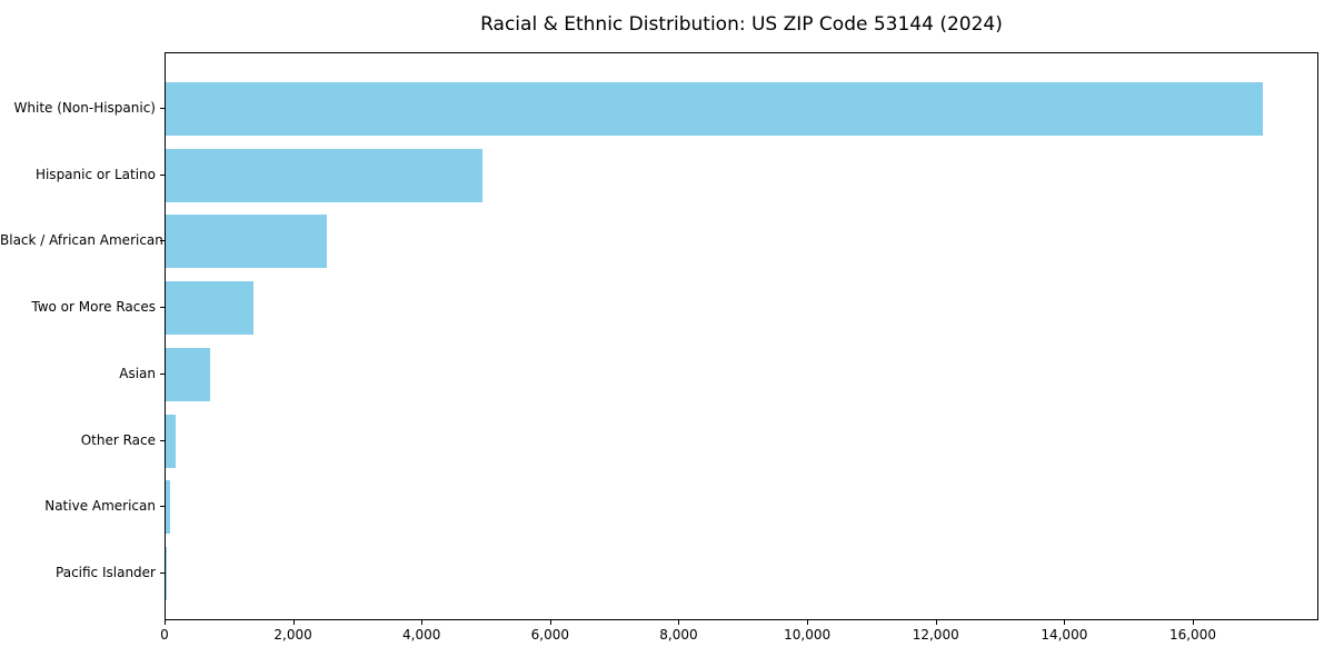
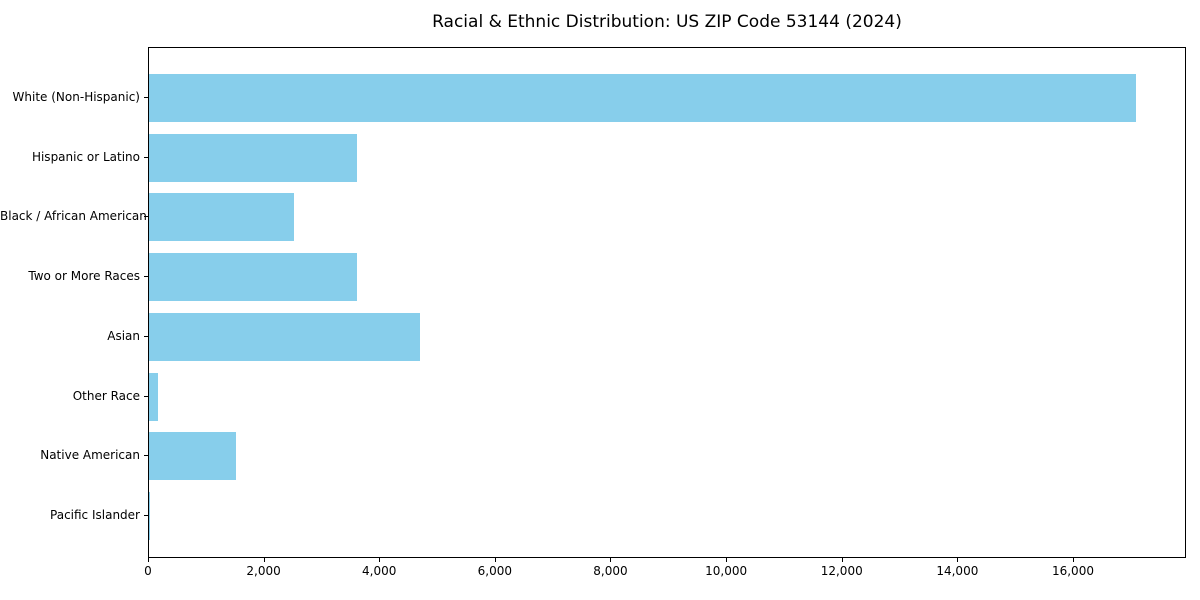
Hispanic or Latino: 4900 -> 3600
Two or More Races: 1400 -> 3600
Asian: 700 -> 4700
Native American: 100 -> 1500
